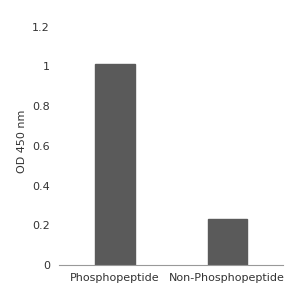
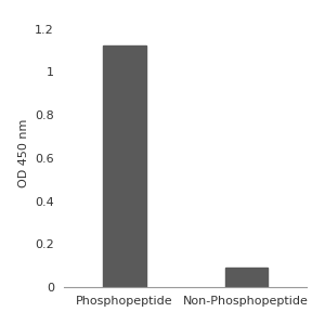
Phosphopeptide: 1.01 -> 1.12
Non-Phosphopeptide: 0.23 -> 0.09
